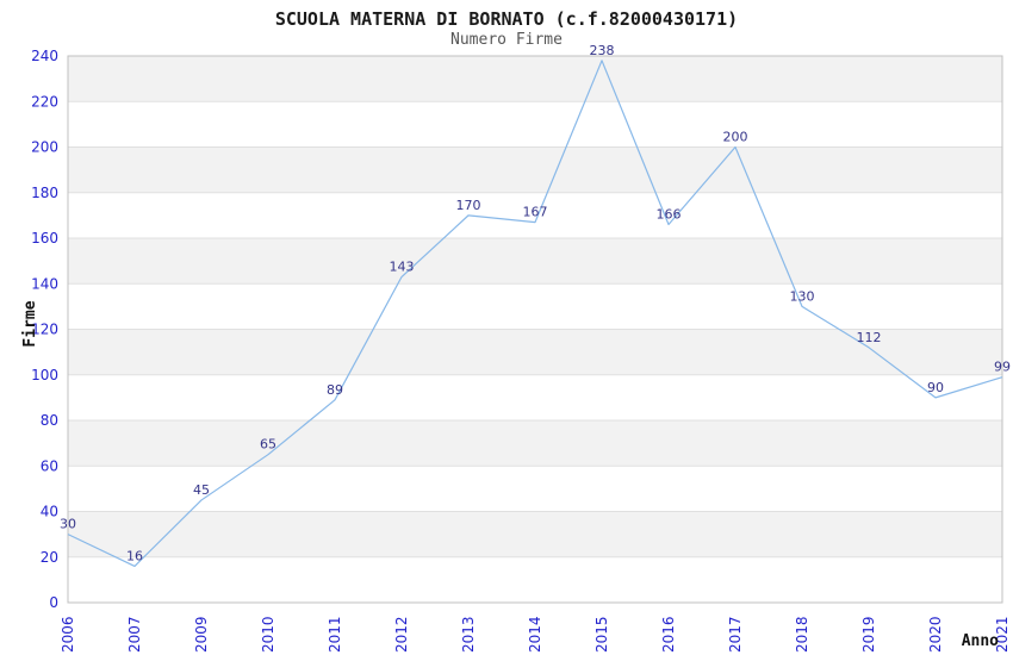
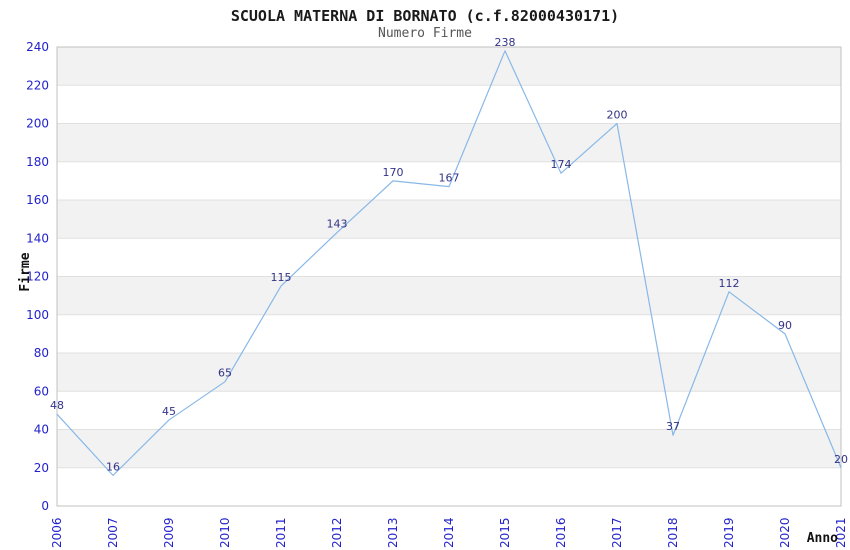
2006: 30 -> 48
2011: 89 -> 115
2016: 166 -> 174
2018: 130 -> 37
2021: 99 -> 20
